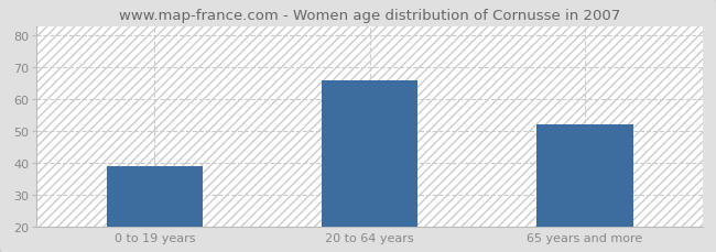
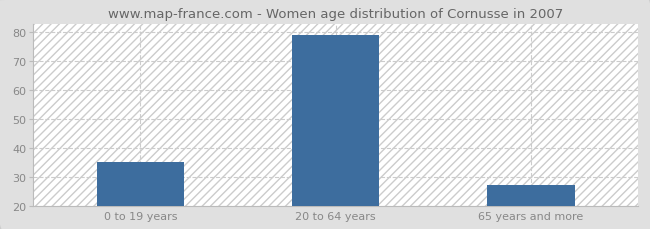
0 to 19 years: 39 -> 35
20 to 64 years: 66 -> 79
65 years and more: 52 -> 27
